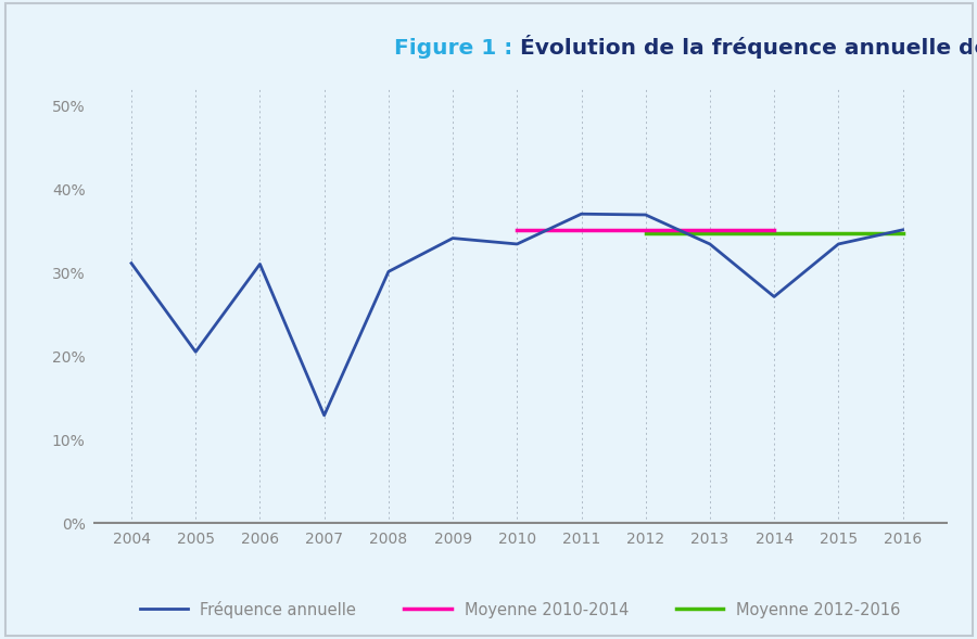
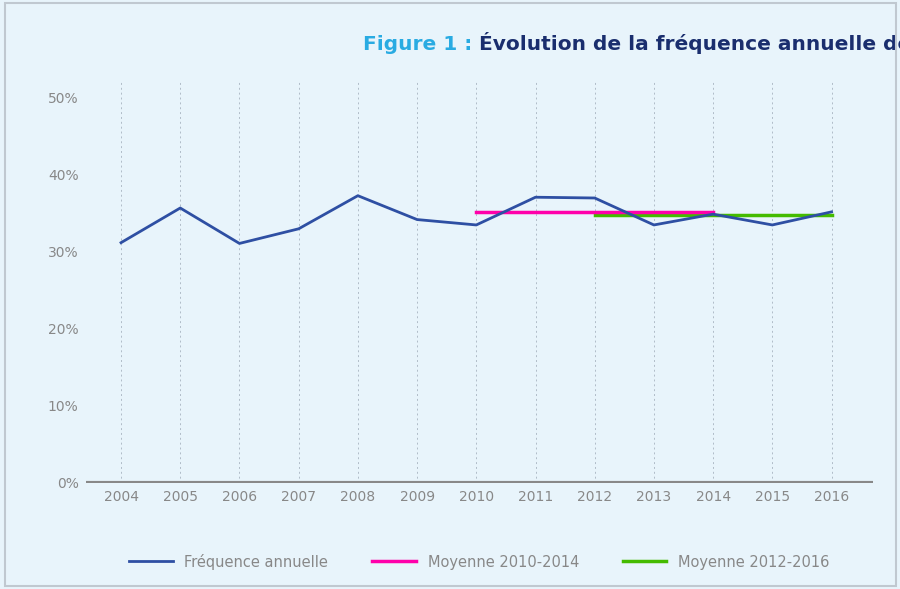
2005: 20.6% -> 35.7%
2007: 13.0% -> 33.0%
2008: 30.2% -> 37.3%
2014: 27.2% -> 34.9%
